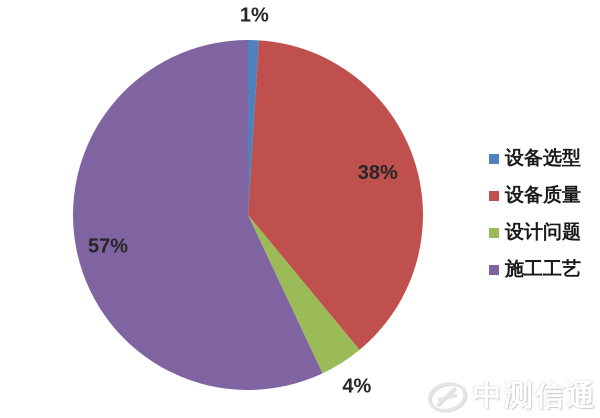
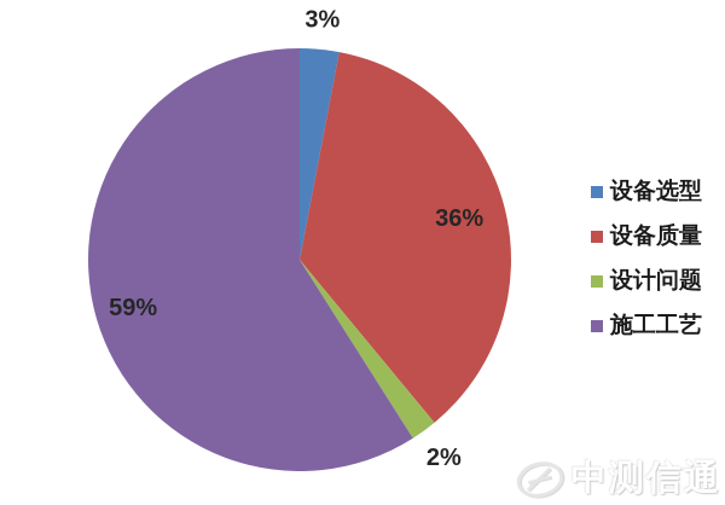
设备选型: 1% -> 3%
设备质量: 38% -> 36%
设计问题: 4% -> 2%
施工工艺: 57% -> 59%
